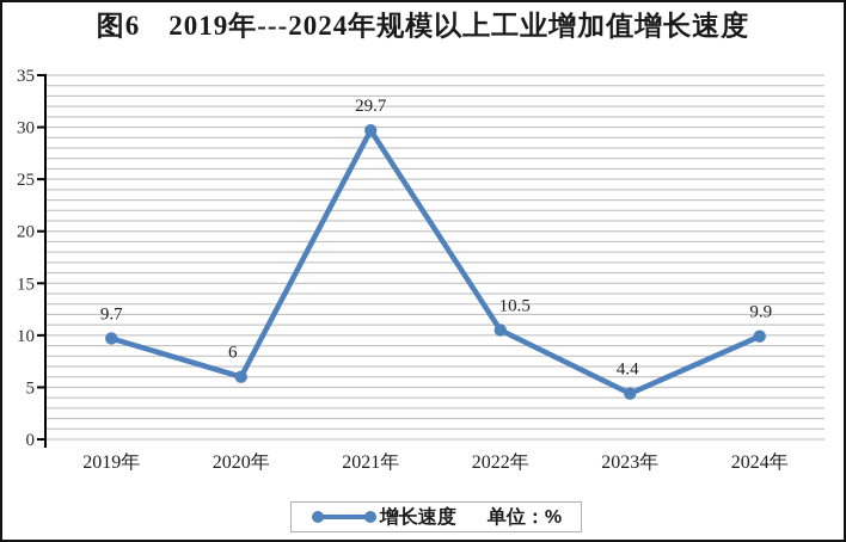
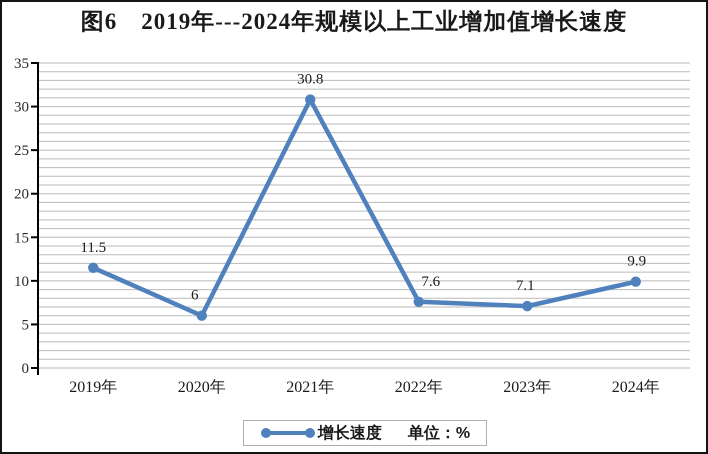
2019年: 9.7 -> 11.5
2021年: 29.7 -> 30.8
2022年: 10.5 -> 7.6
2023年: 4.4 -> 7.1
